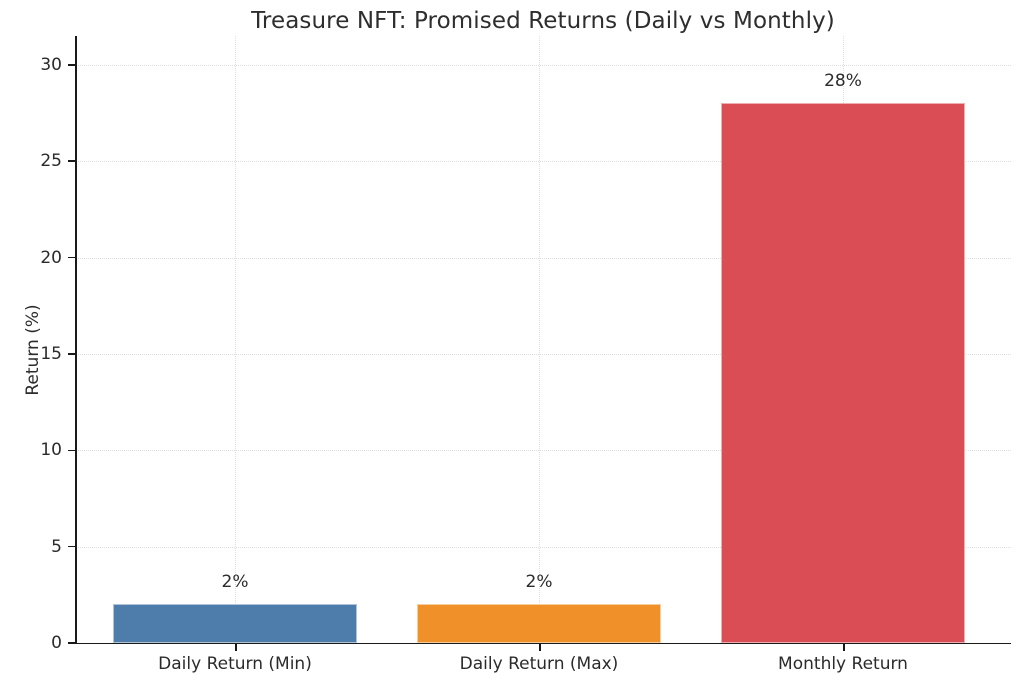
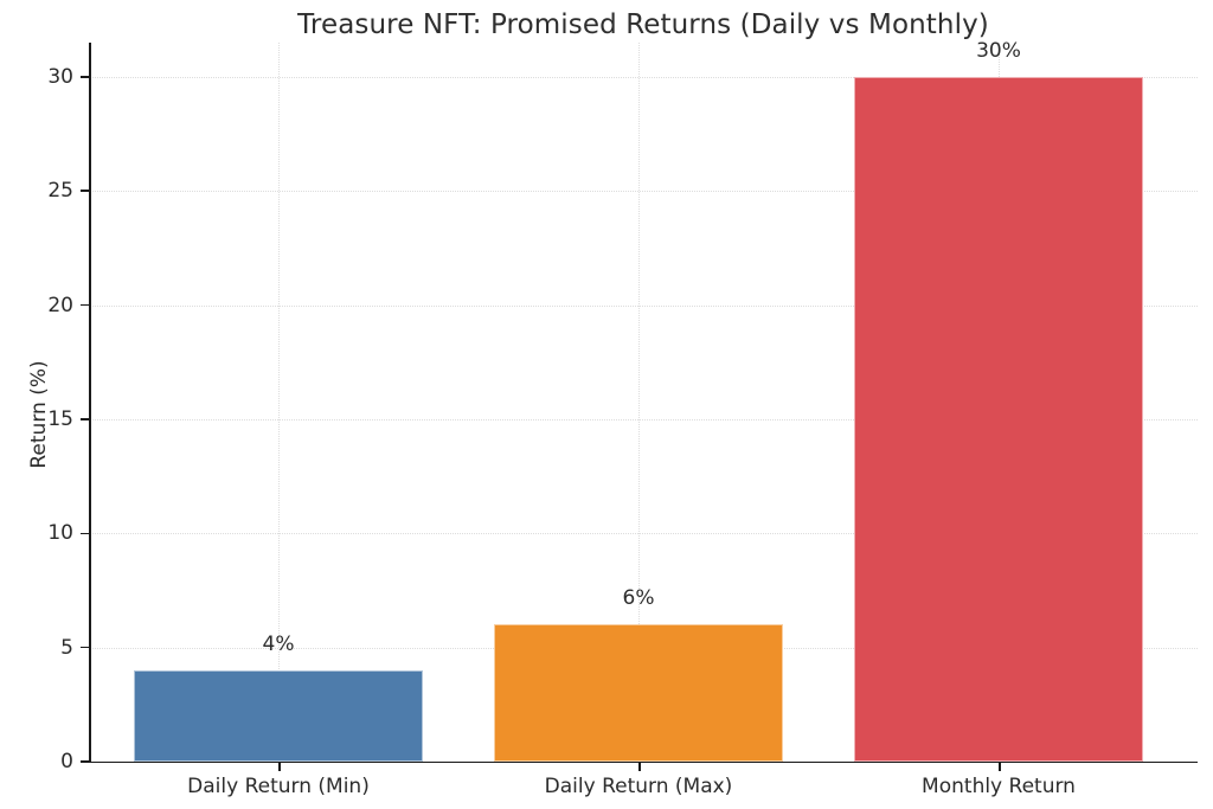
Daily Return (Min): 2% -> 4%
Daily Return (Max): 2% -> 6%
Monthly Return: 28% -> 30%
